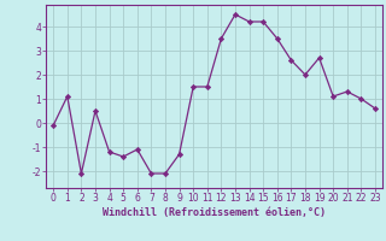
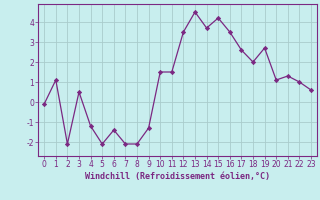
5: -1.4 -> -2.1
6: -1.1 -> -1.4
14: 4.2 -> 3.7
